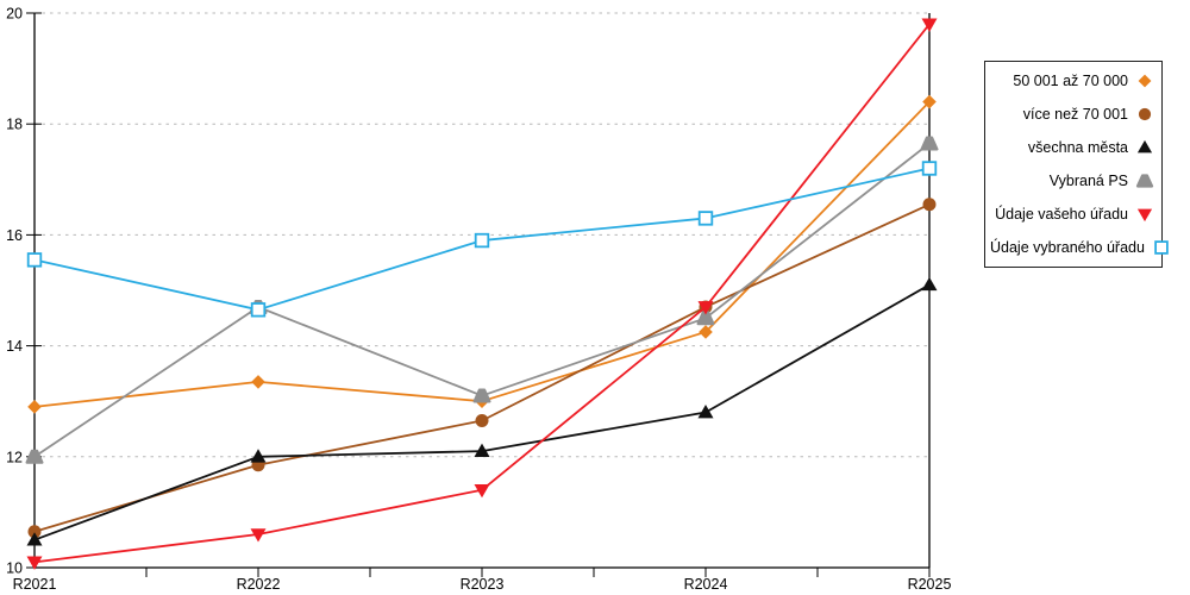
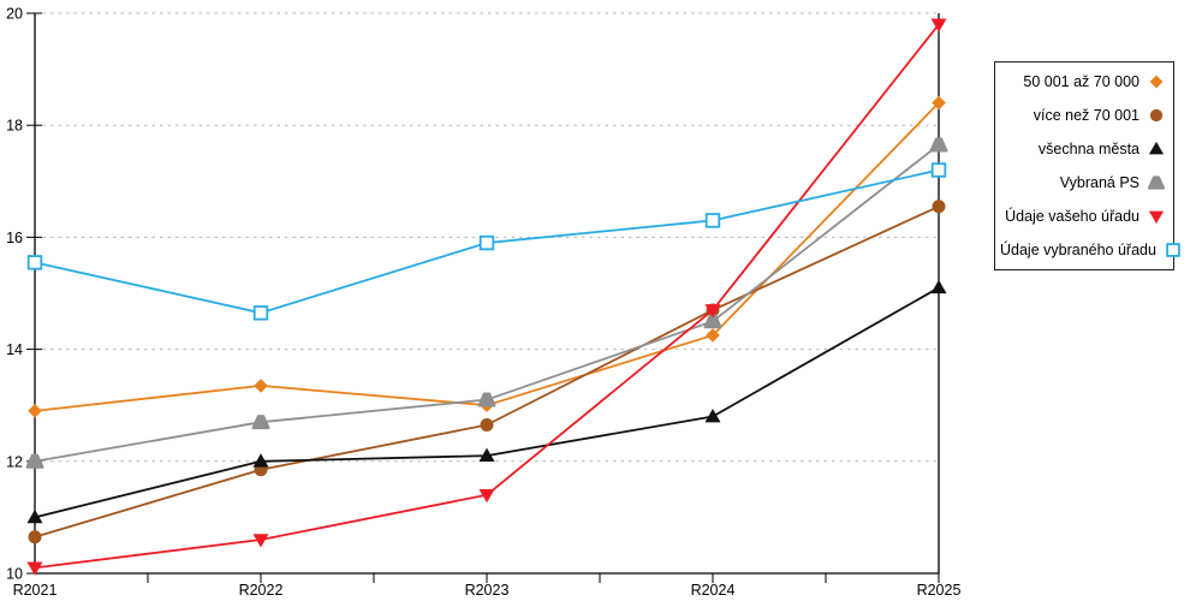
všechna města/R2021: 10.5 -> 11.0
Vybraná PS/R2022: 14.7 -> 12.7
